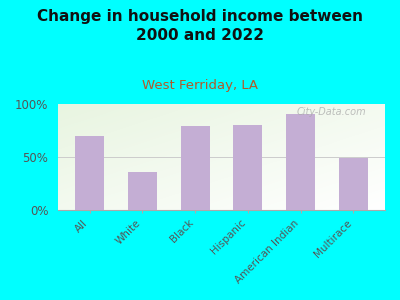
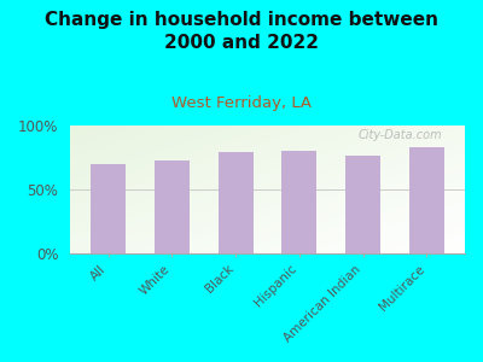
White: 36% -> 73%
American Indian: 91% -> 76%
Multirace: 49% -> 83%
